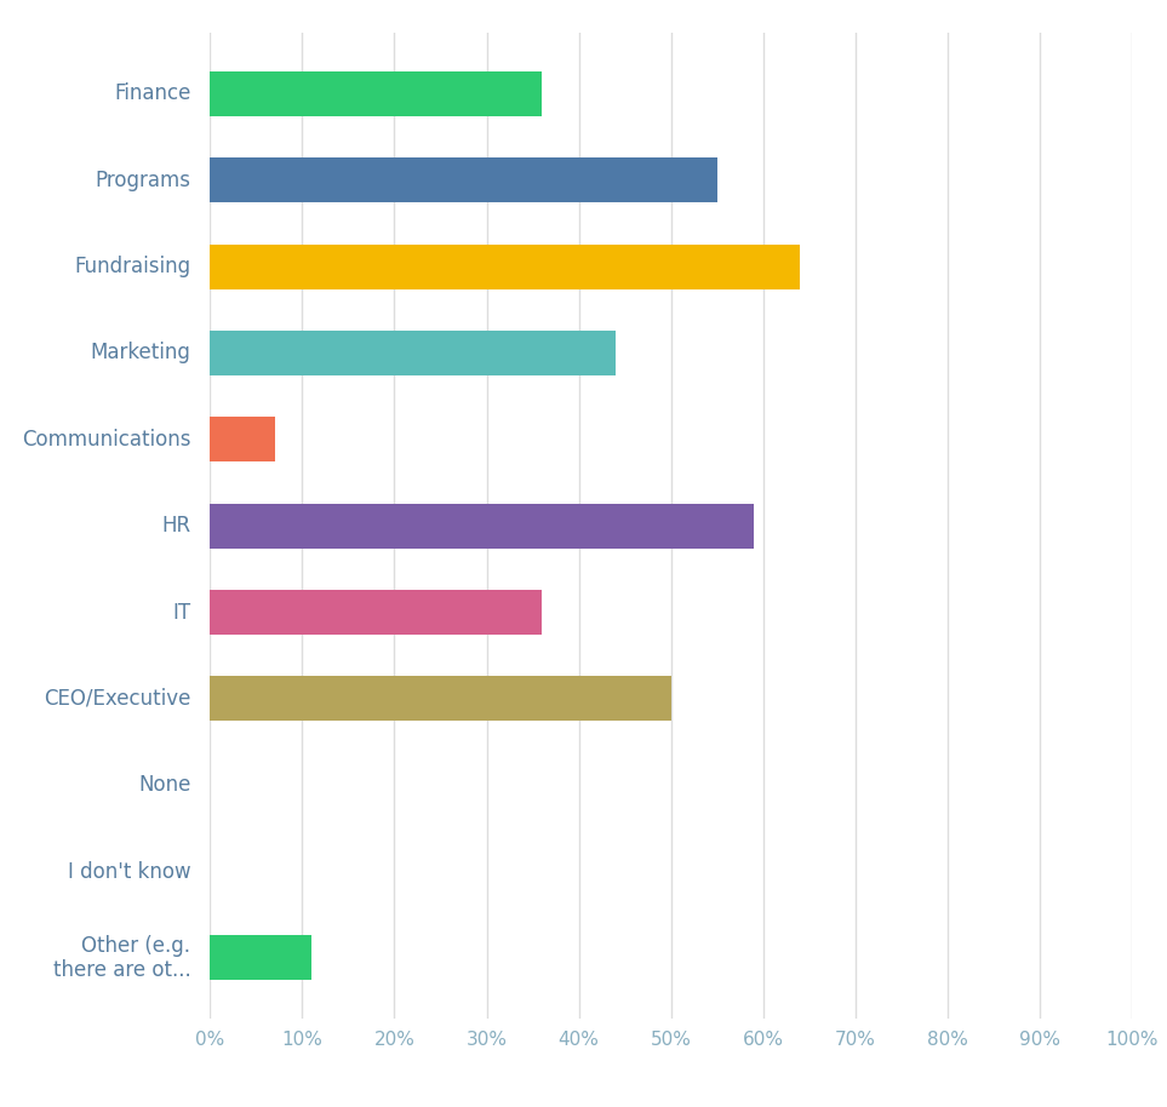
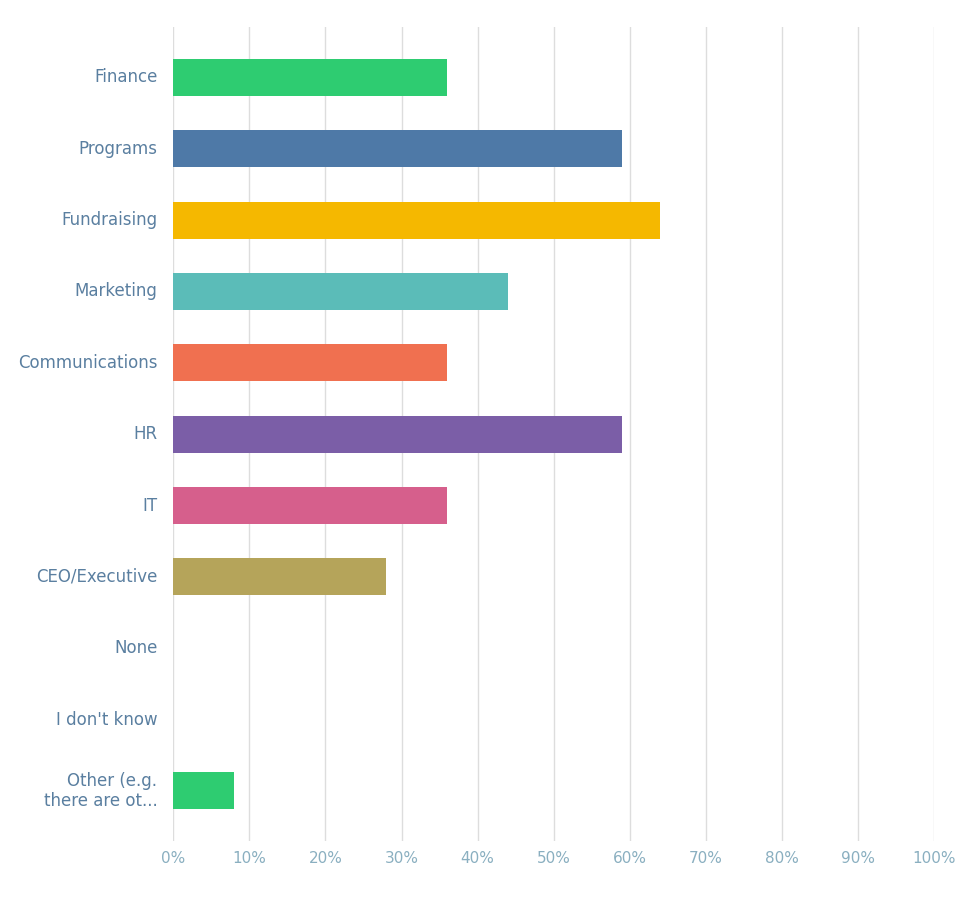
Programs: 55% -> 59%
Communications: 7% -> 36%
CEO/Executive: 50% -> 28%
Other (e.g. there are ot...: 11% -> 8%
